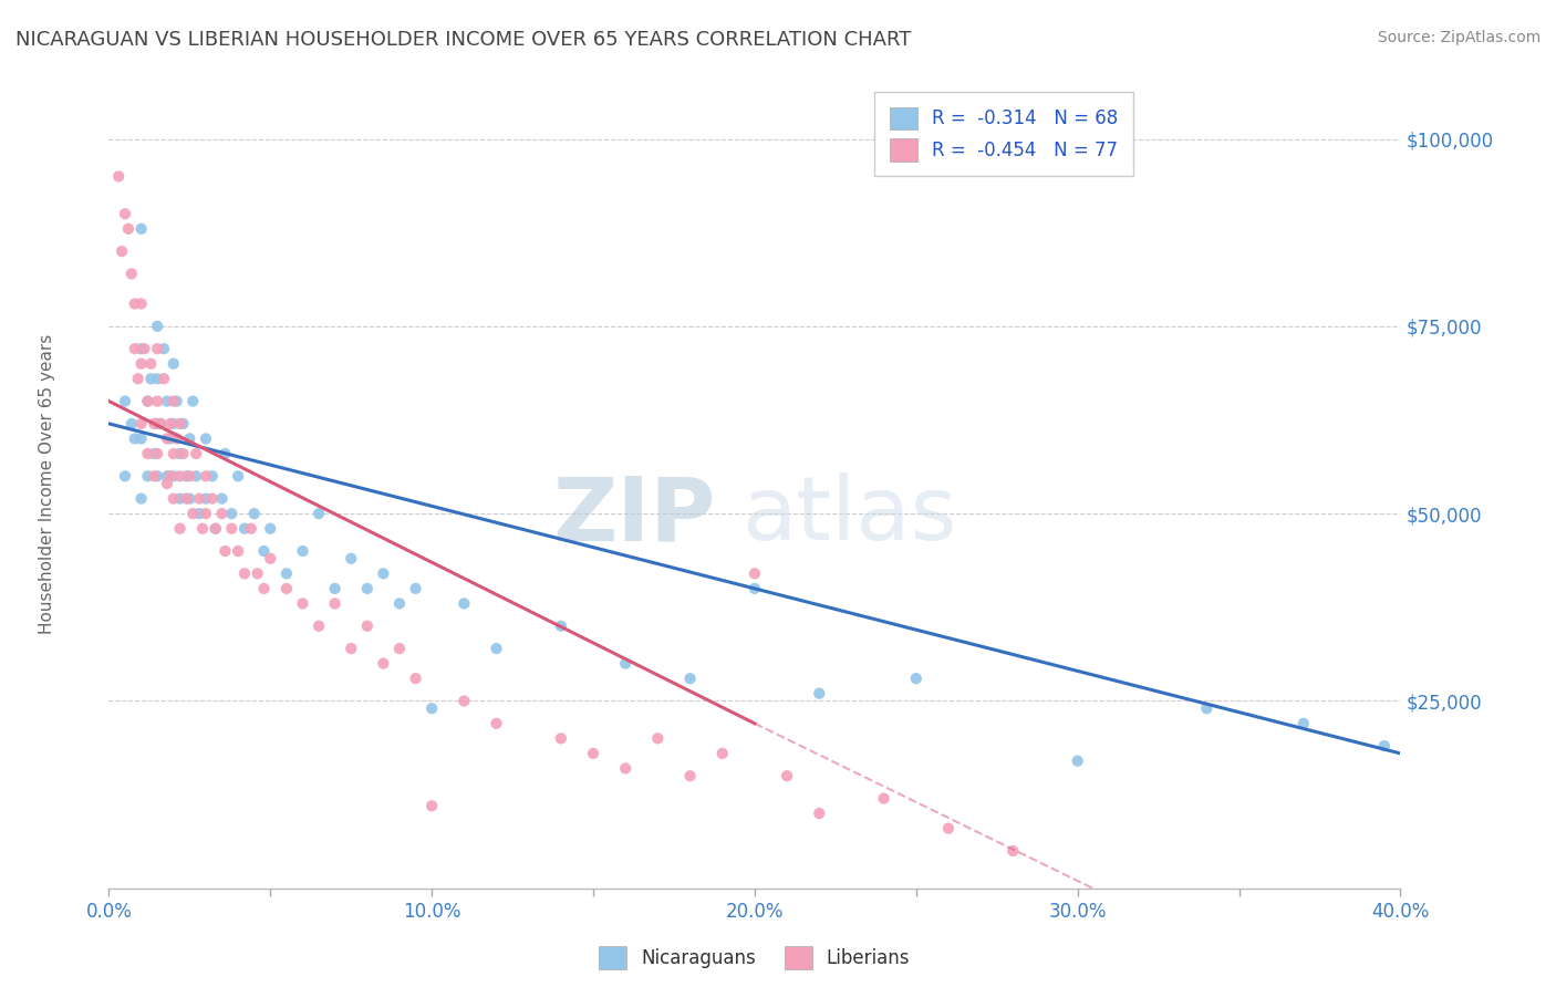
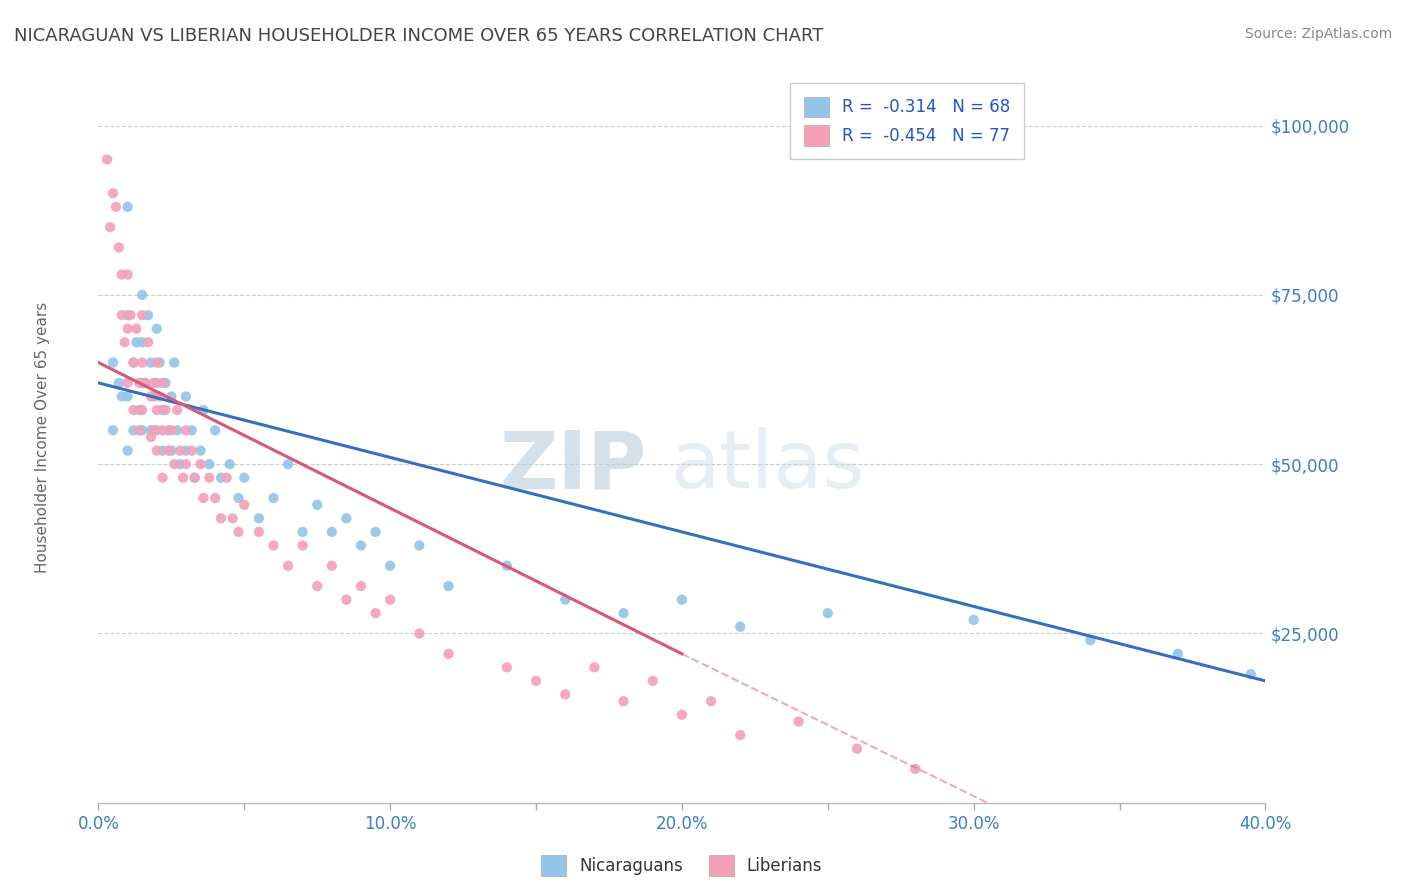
Nicaraguans/10.0%: $24,000 -> $35,000
Liberians/10.0%: $11,000 -> $30,000
Nicaraguans/20.0%: $40,000 -> $30,000
Liberians/20.0%: $42,000 -> $13,000
Nicaraguans/30.0%: $17,000 -> $27,000
